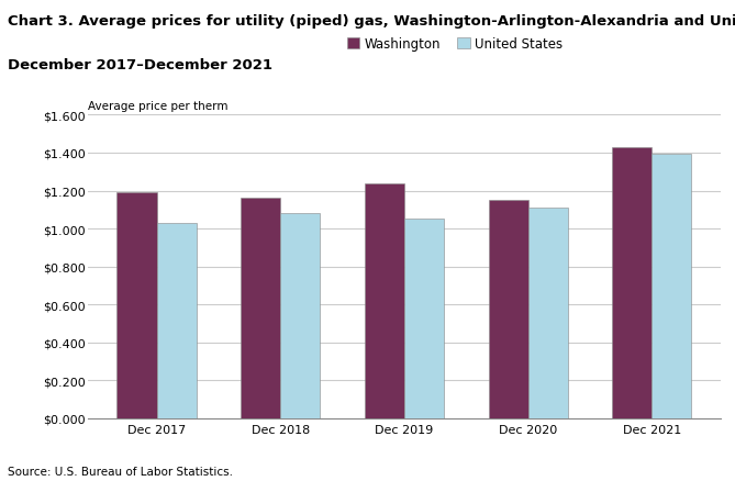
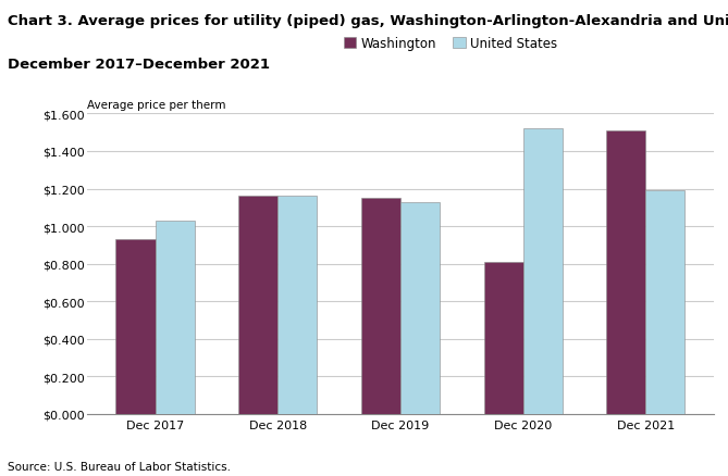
Washington/Dec 2017: $1.19 -> $0.93
United States/Dec 2018: $1.08 -> $1.16
Washington/Dec 2019: $1.24 -> $1.15
United States/Dec 2019: $1.05 -> $1.13
Washington/Dec 2020: $1.15 -> $0.81
United States/Dec 2020: $1.11 -> $1.52
Washington/Dec 2021: $1.43 -> $1.51
United States/Dec 2021: $1.40 -> $1.19
